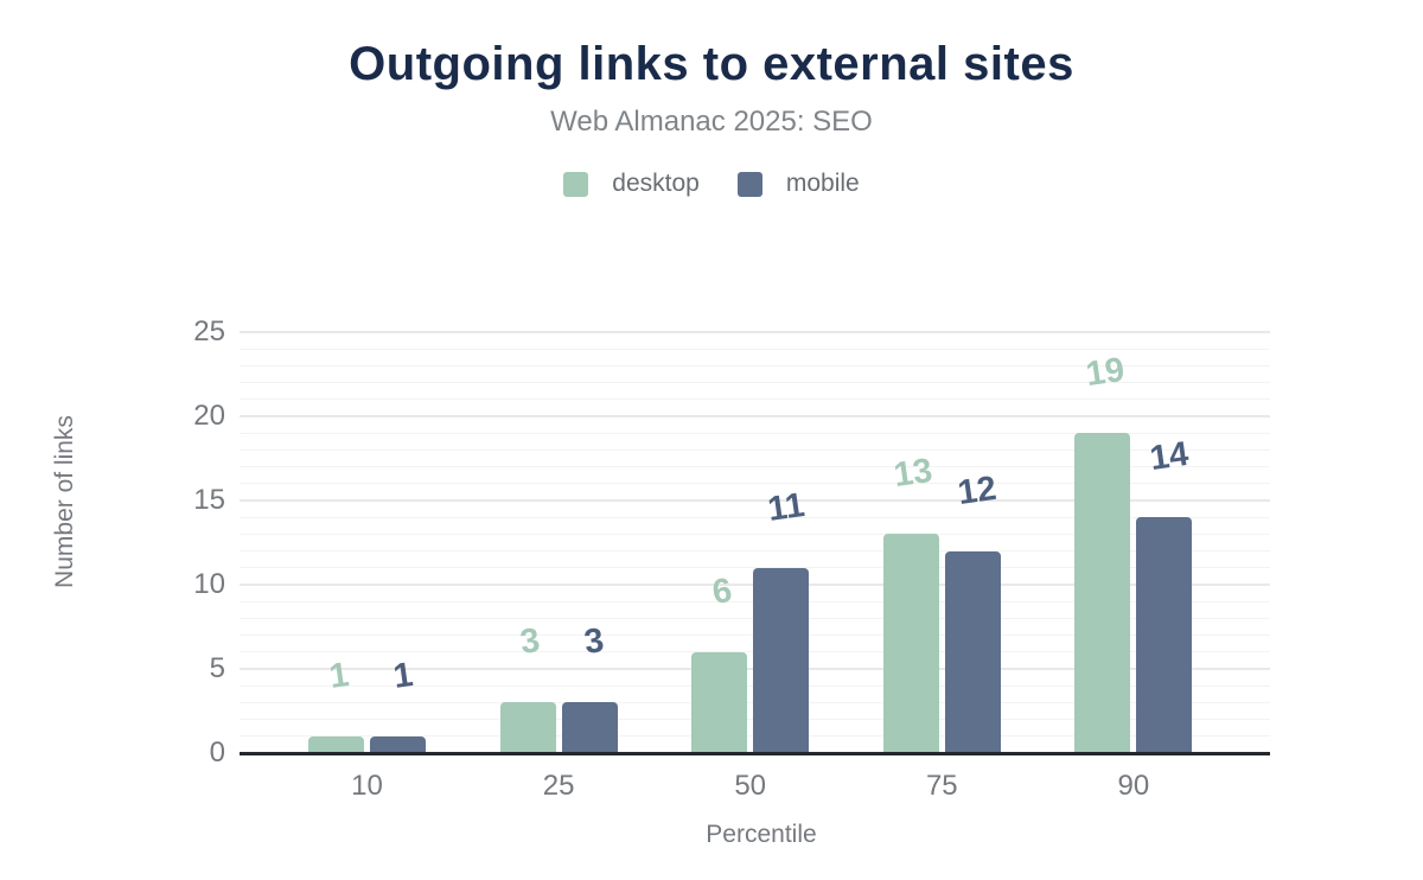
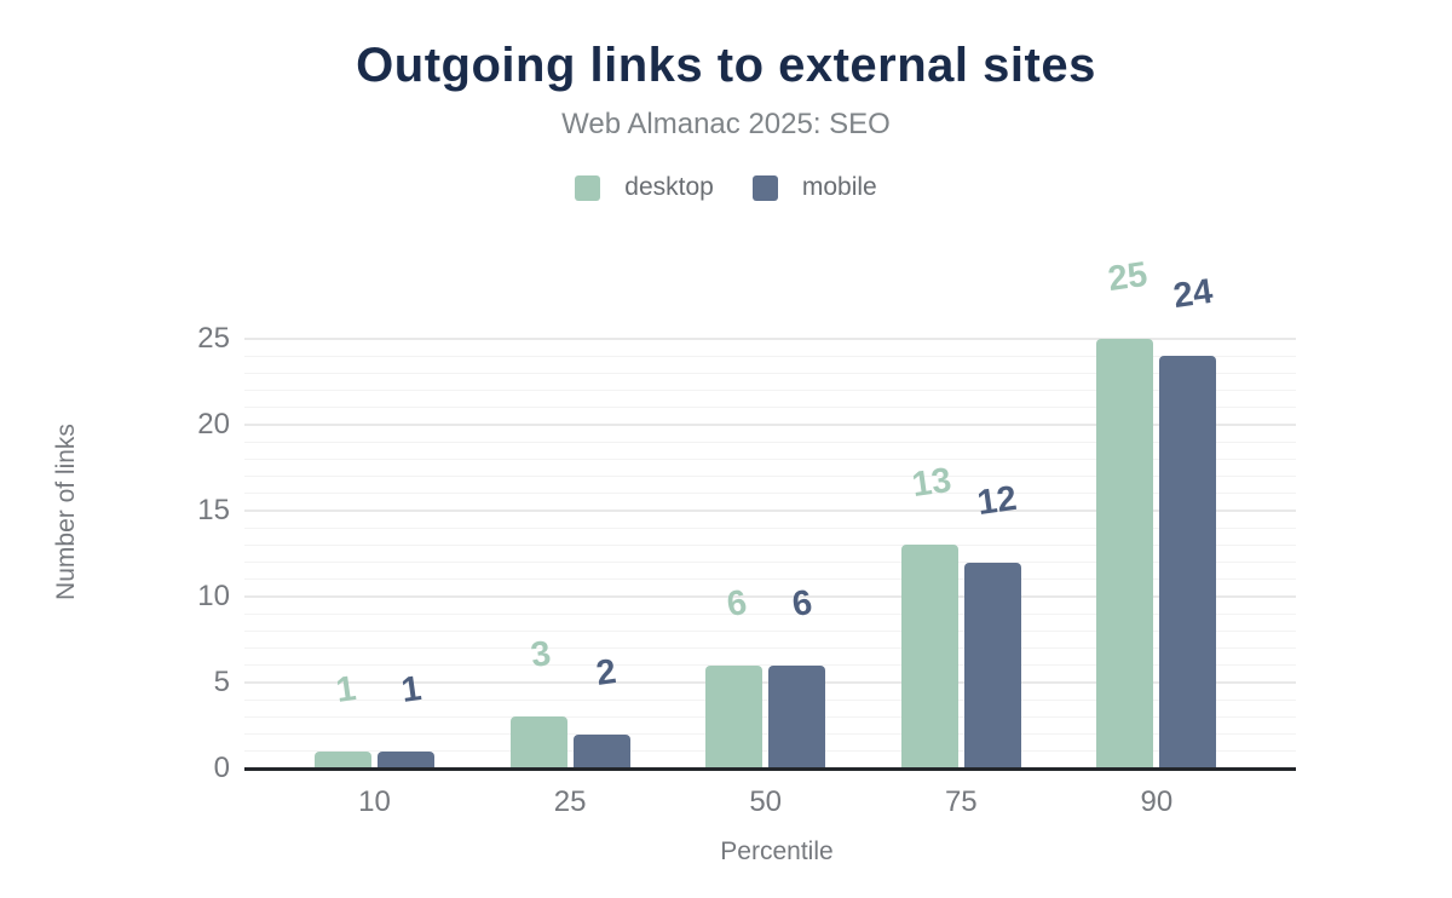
mobile/25: 3 -> 2
mobile/50: 11 -> 6
desktop/90: 19 -> 25
mobile/90: 14 -> 24
